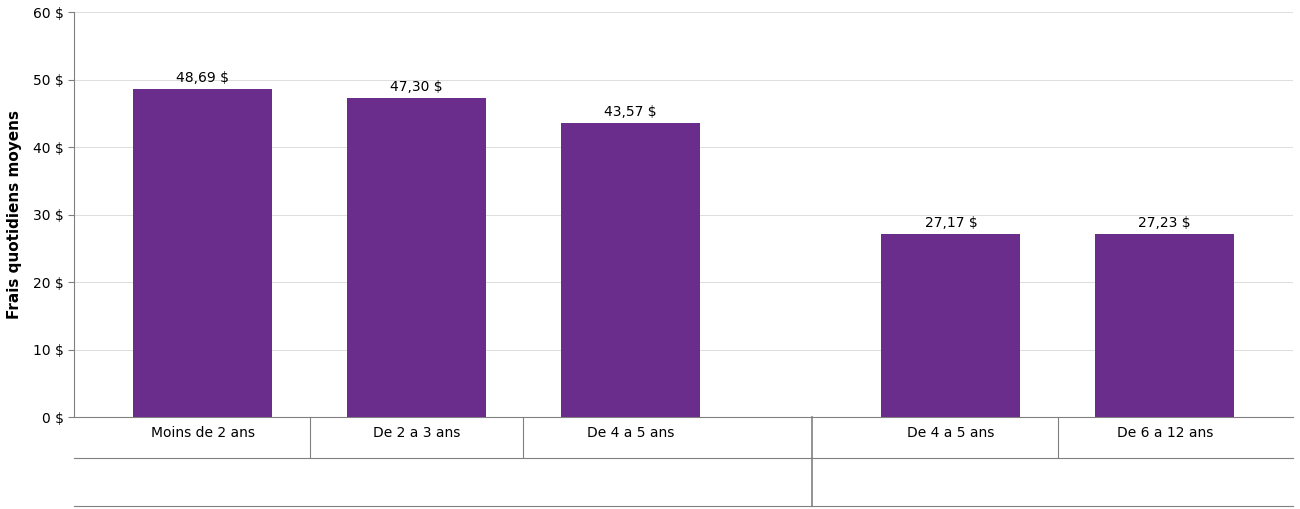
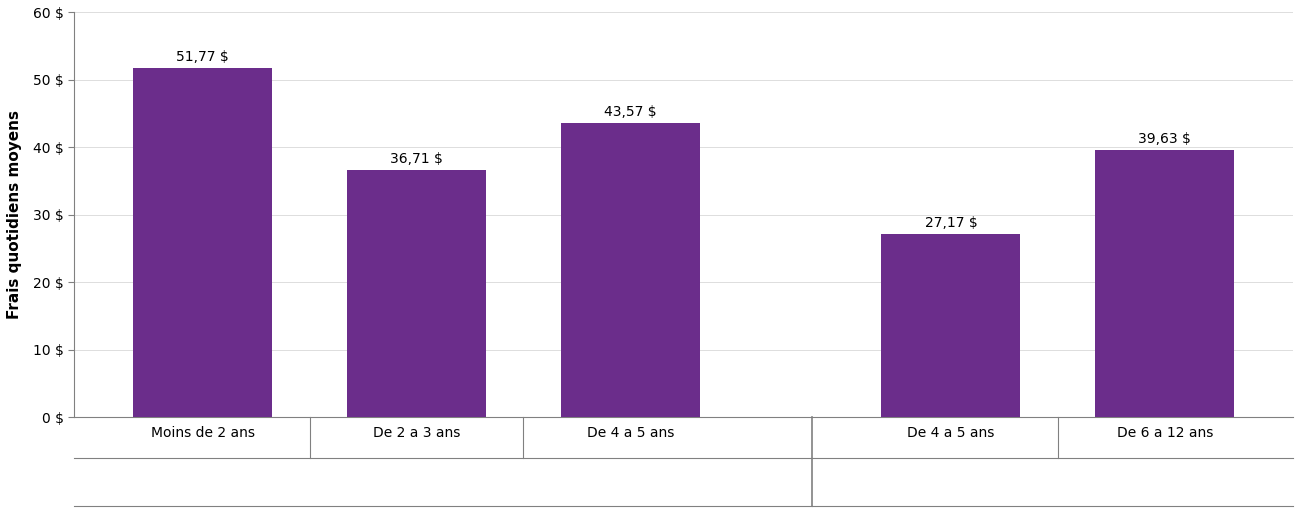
Moins de 2 ans: 48,69 -> 51,77
De 2 a 3 ans: 47,30 -> 36,71
De 6 a 12 ans: 27,23 -> 39,63
